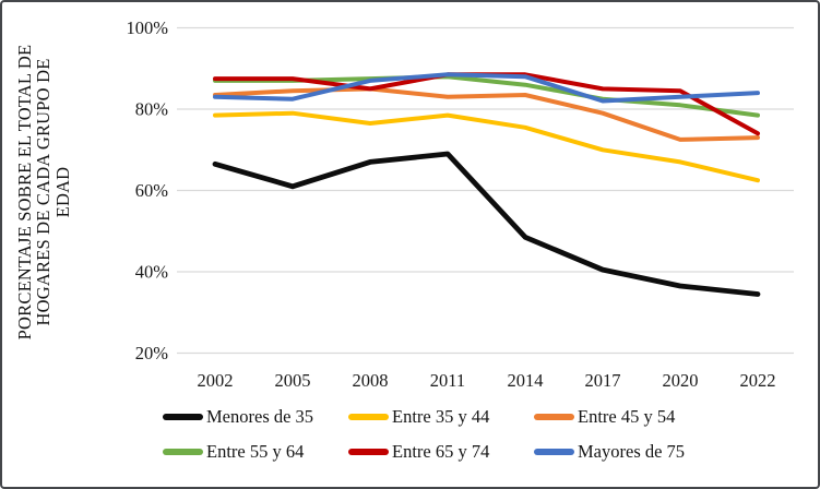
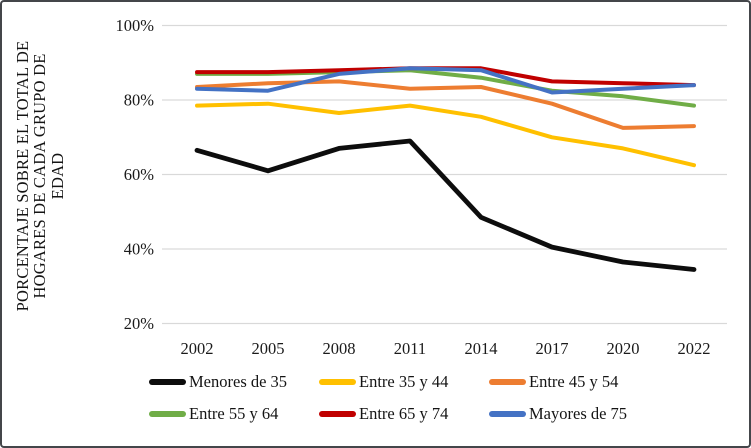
Entre 65 y 74/2008: 85% -> 88%
Entre 65 y 74/2022: 74% -> 84%
